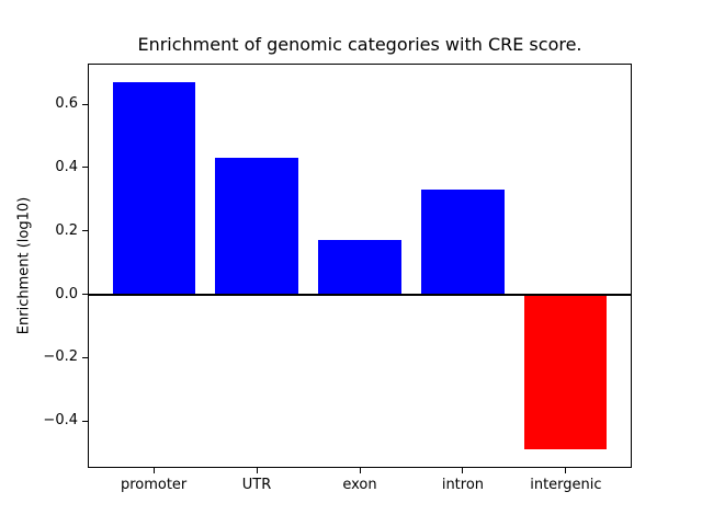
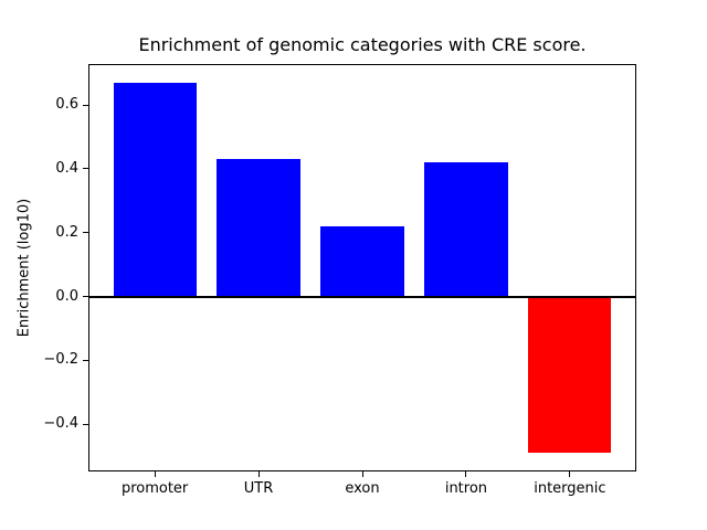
exon: 0.17 -> 0.22
intron: 0.33 -> 0.42
